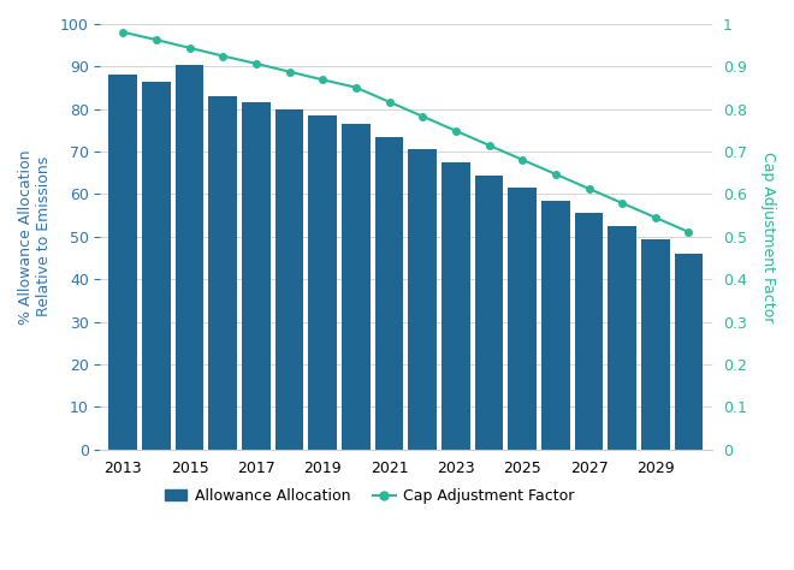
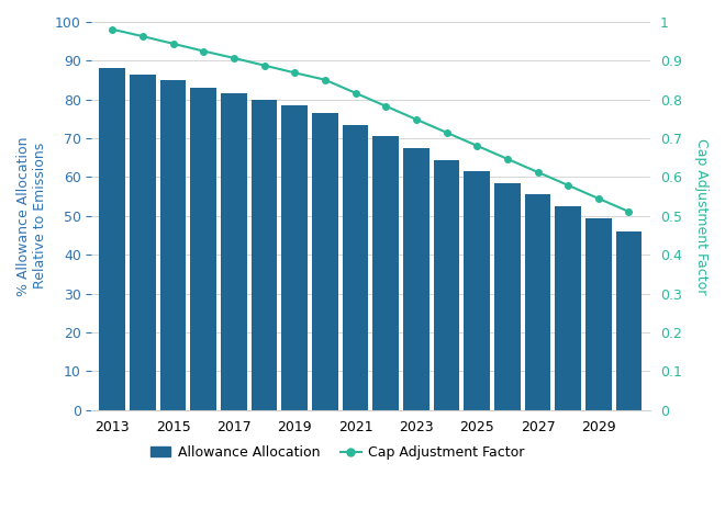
Allowance Allocation/2015: 90.5 -> 85.0
